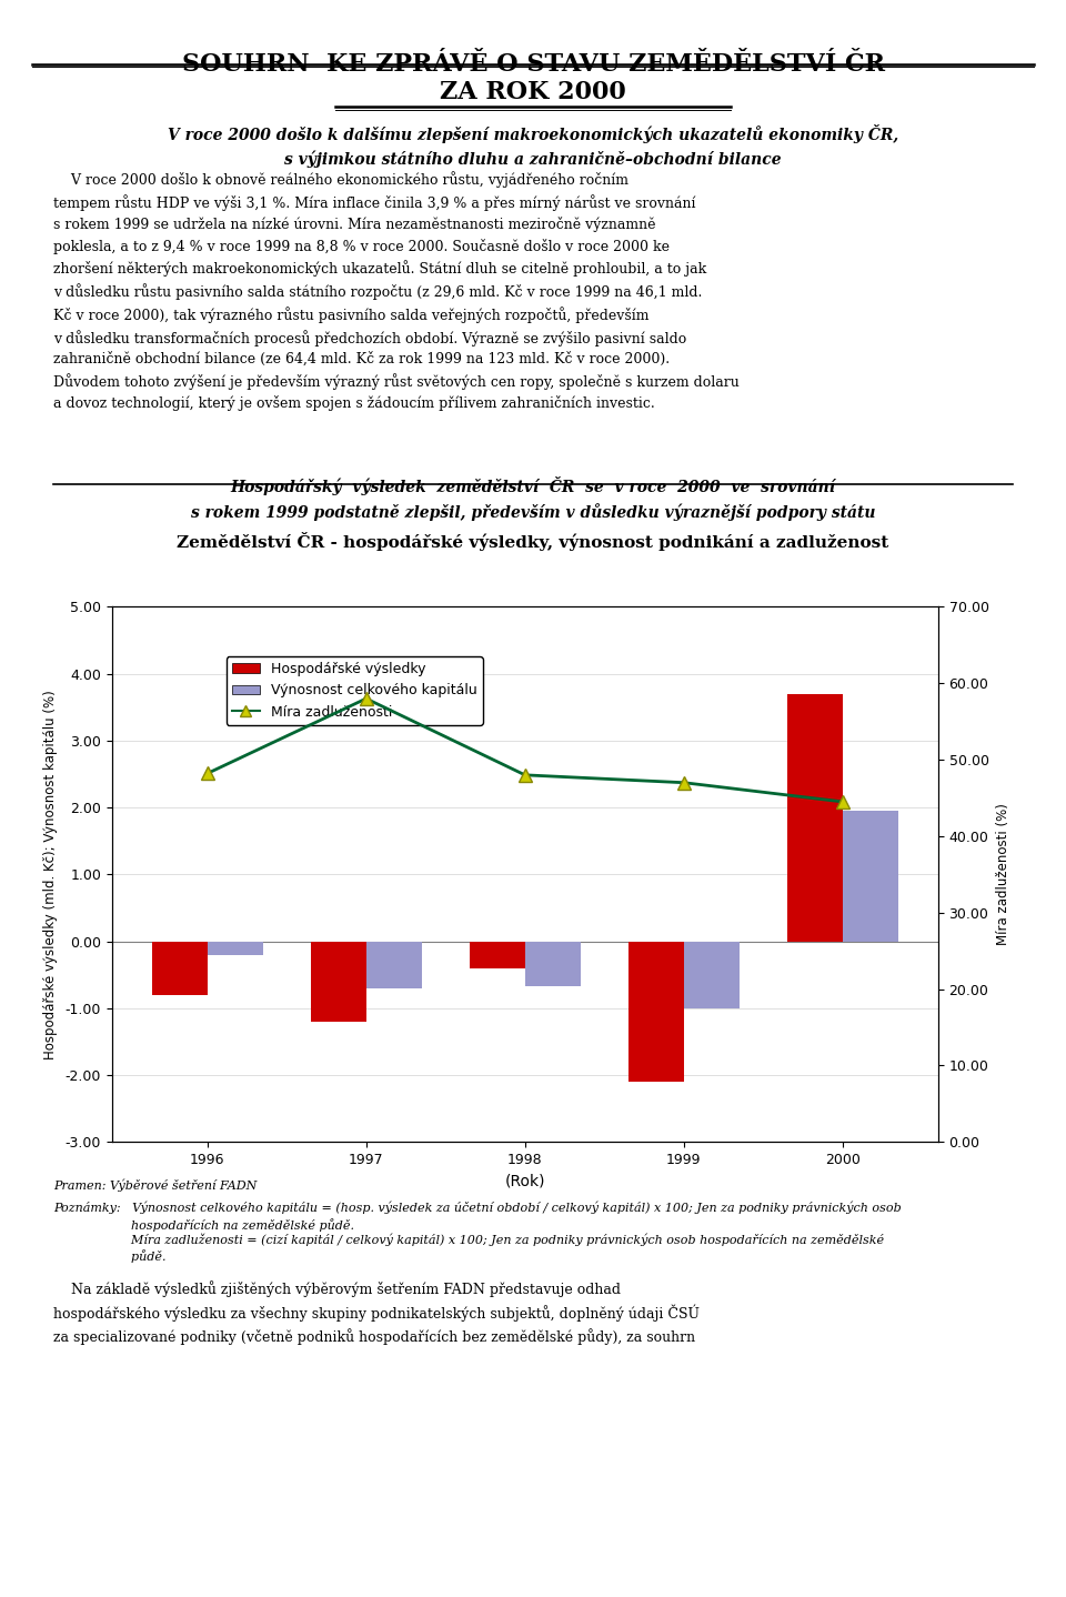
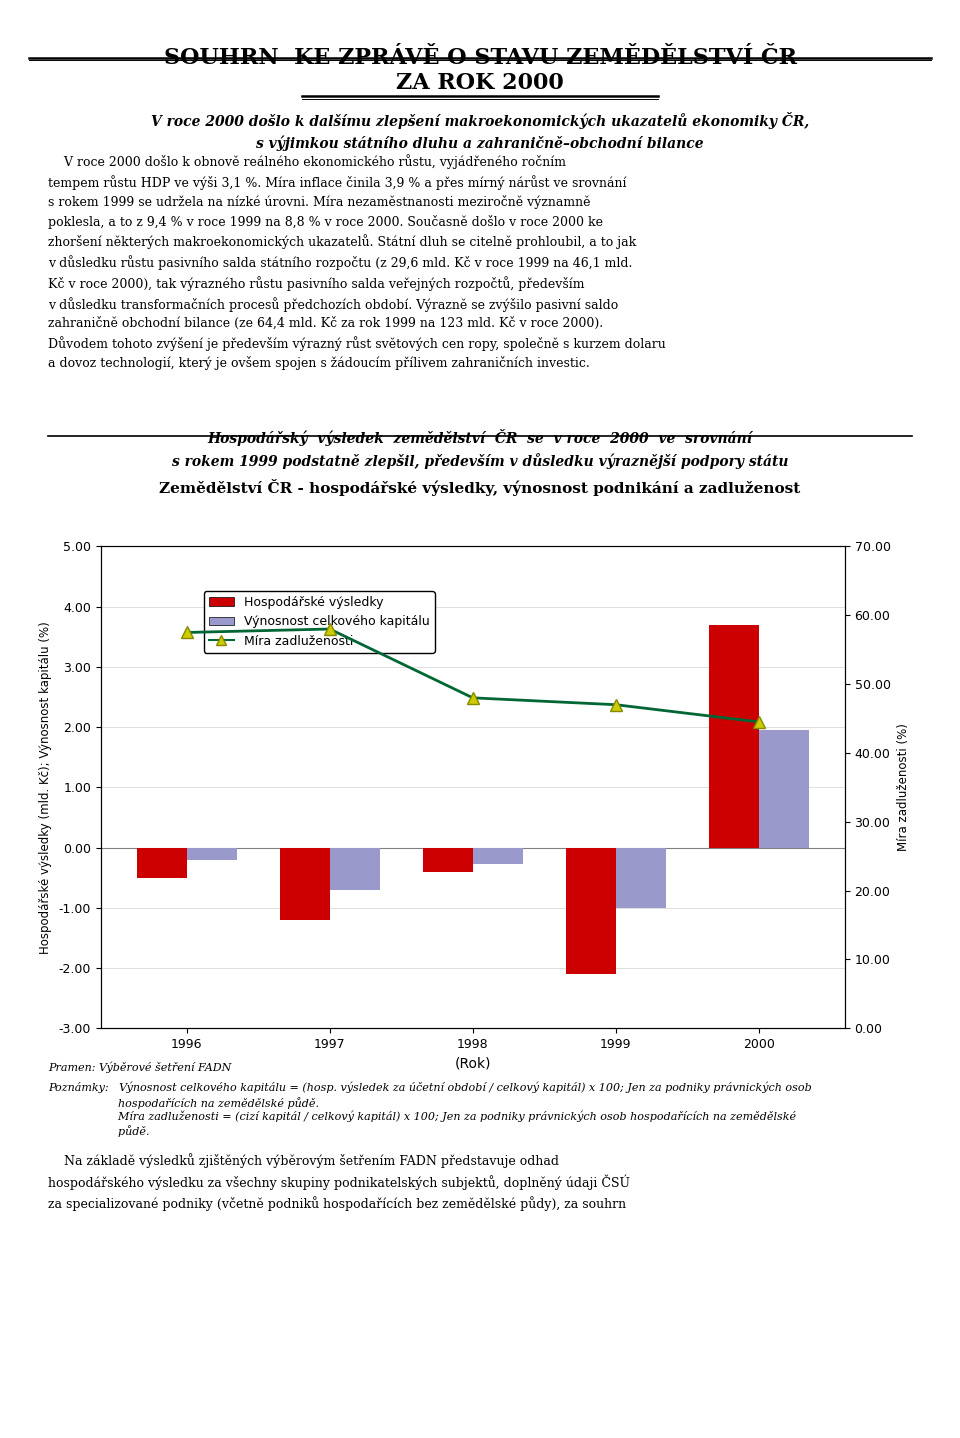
Hospodářské výsledky/1996: -0.8 -> -0.5
Míra zadluženosti/1996: 48.2 -> 57.5
Výnosnost celkového kapitálu/1998: -0.68 -> -0.28
